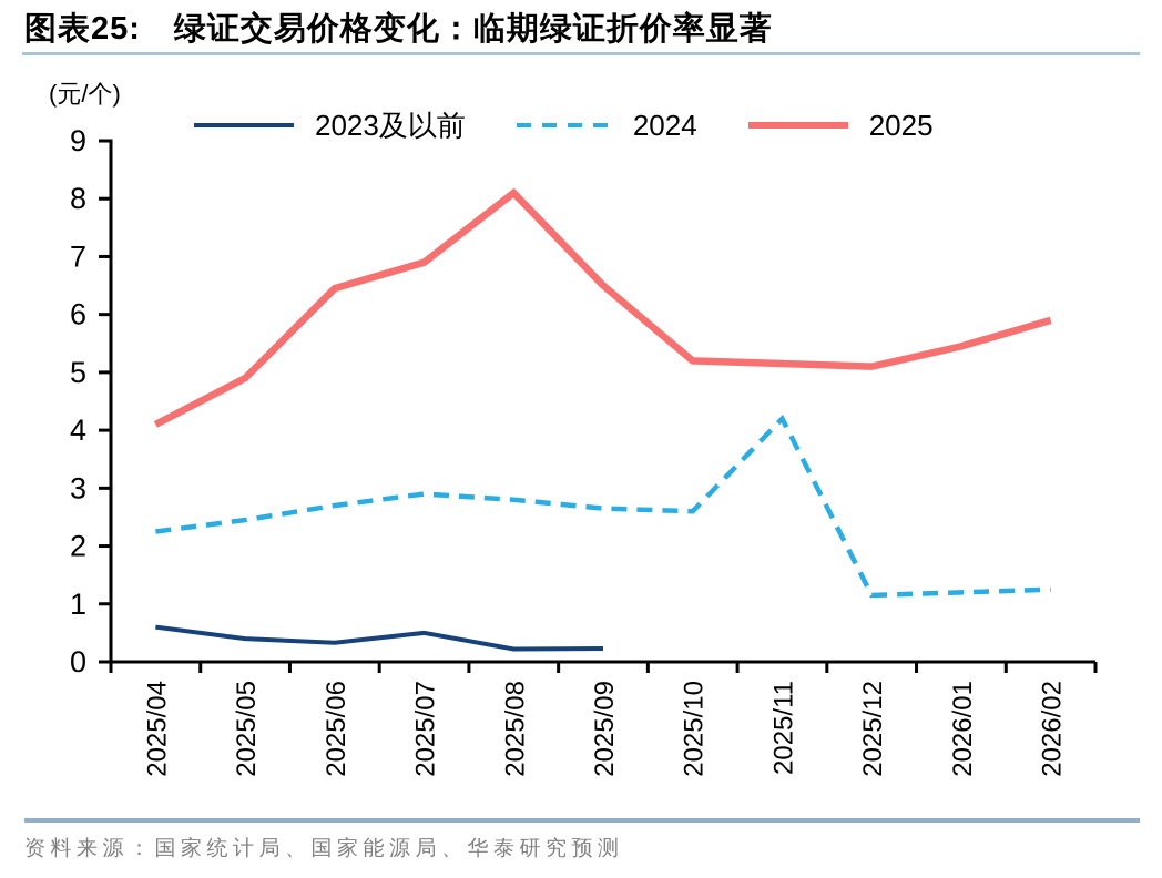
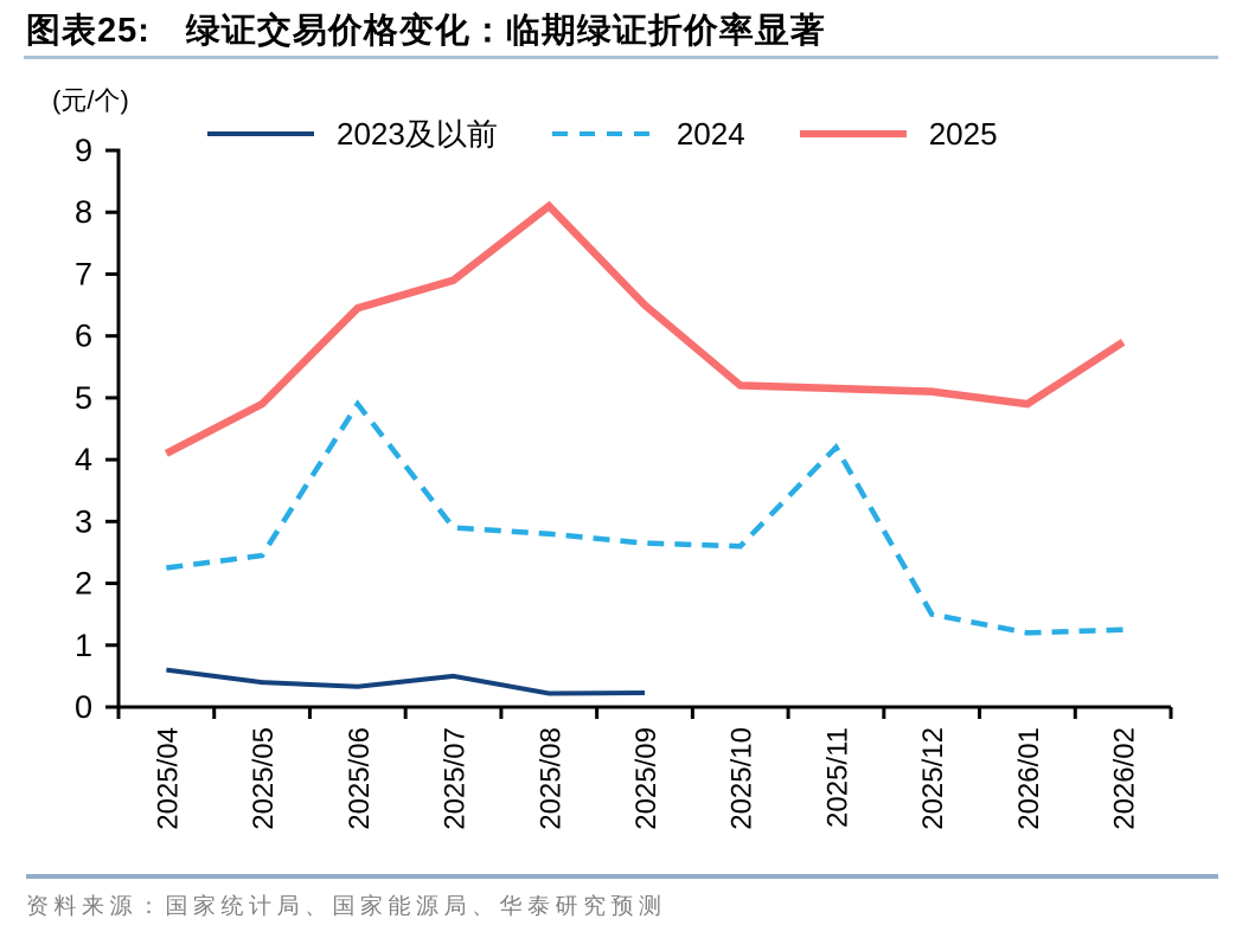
2024/2025/06: 2.7 -> 4.9
2024/2025/12: 1.1 -> 1.5
2025/2026/01: 5.5 -> 4.9
